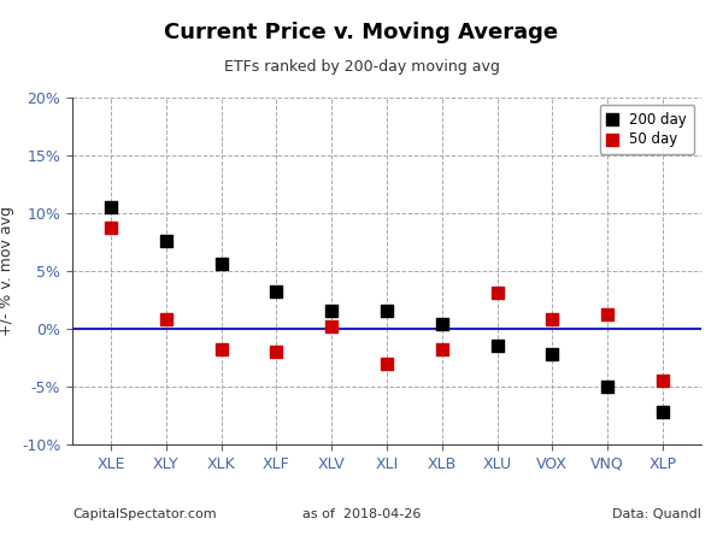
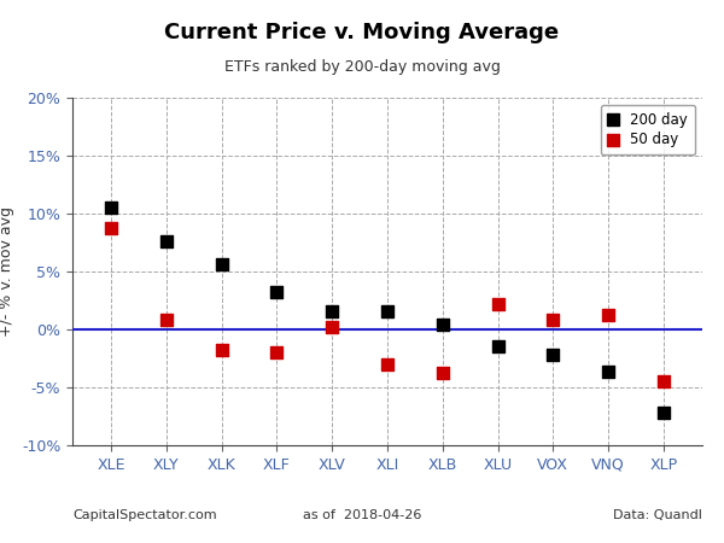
50 day/XLB: -1.8% -> -3.8%
50 day/XLU: 3.1% -> 2.2%
200 day/VNQ: -5.0% -> -3.6%
